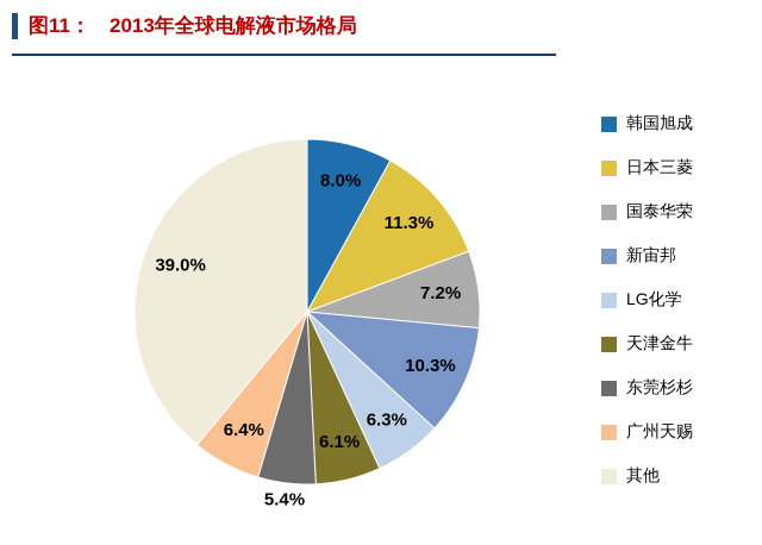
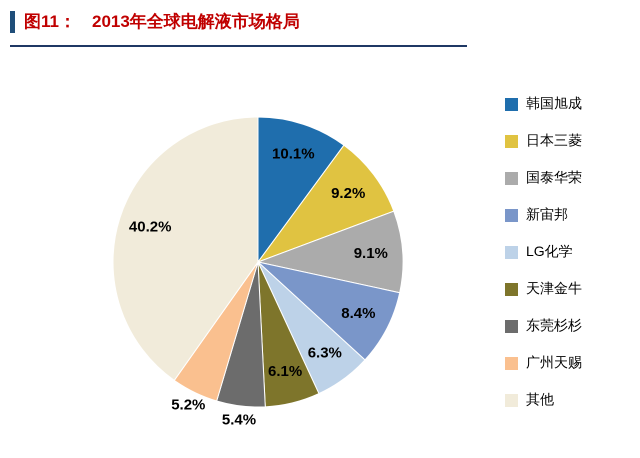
韩国旭成: 8.0% -> 10.1%
日本三菱: 11.3% -> 9.2%
国泰华荣: 7.2% -> 9.1%
新宙邦: 10.3% -> 8.4%
广州天赐: 6.4% -> 5.2%
其他: 39.0% -> 40.2%
